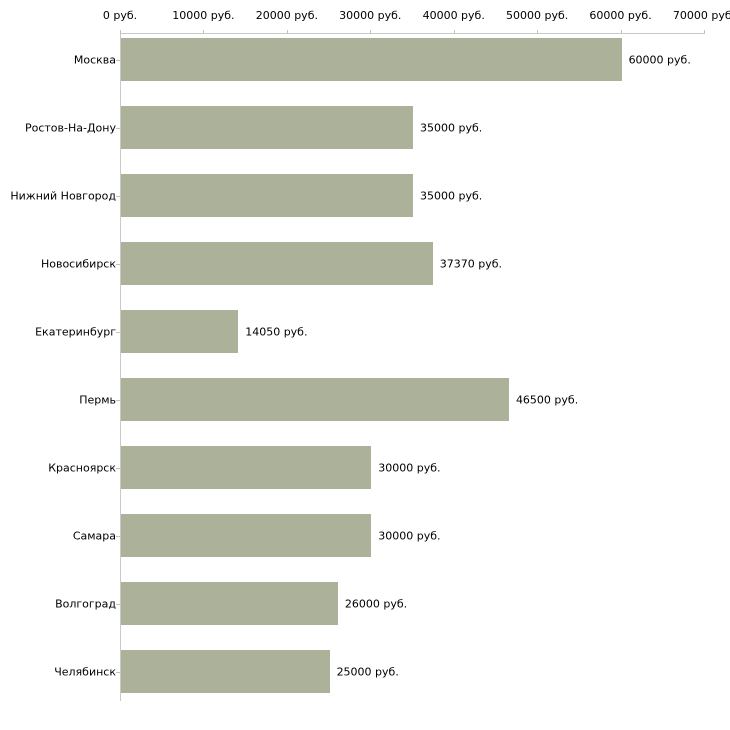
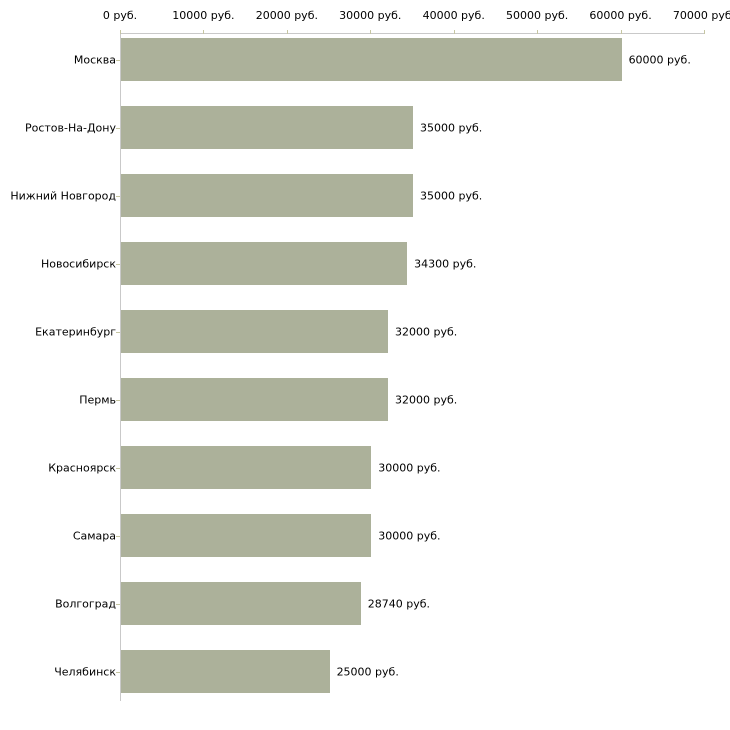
Новосибирск: 37370 -> 34300
Екатеринбург: 14050 -> 32000
Пермь: 46500 -> 32000
Волгоград: 26000 -> 28740
